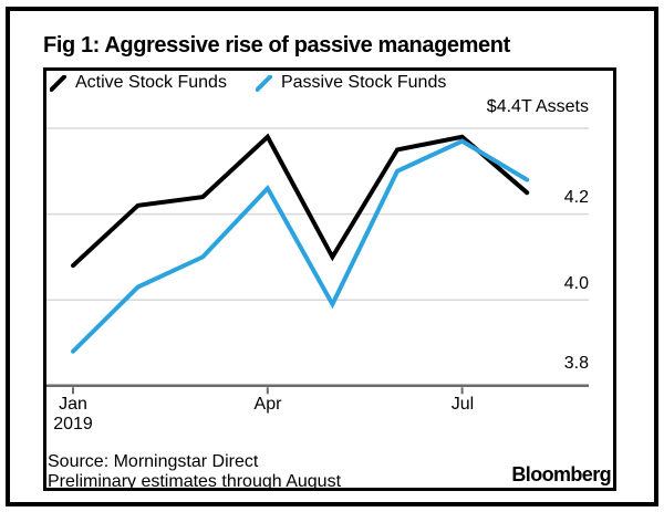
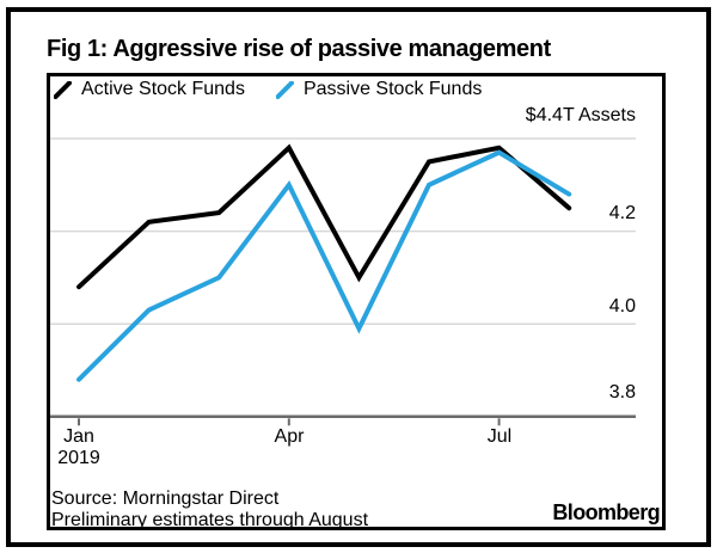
Passive Stock Funds/Apr: 4.26 -> 4.30
